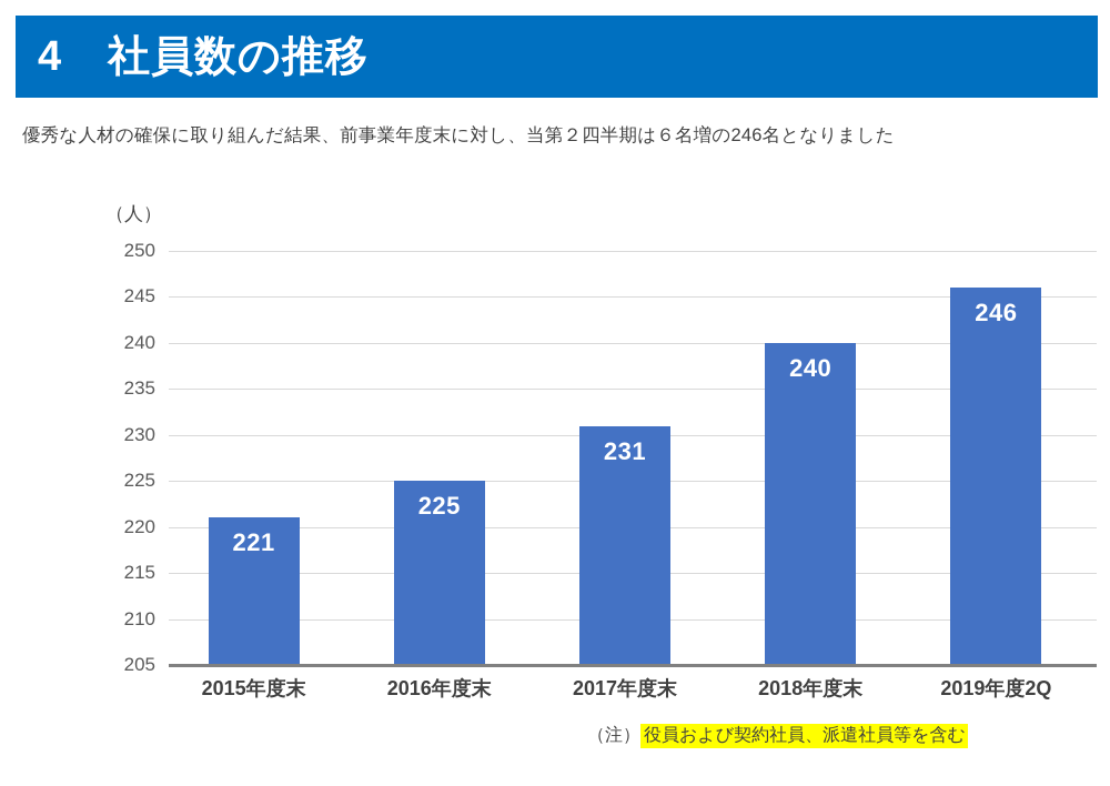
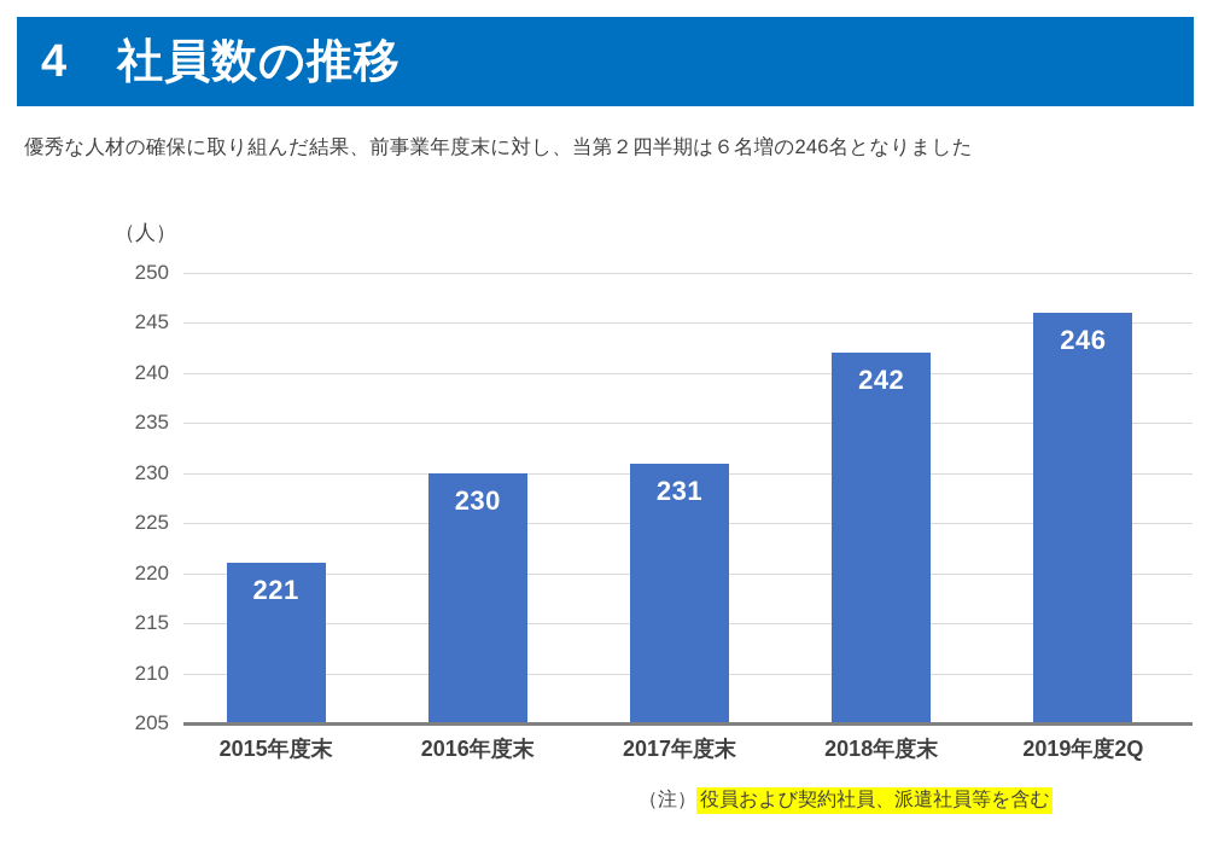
2016年度末: 225 -> 230
2018年度末: 240 -> 242
